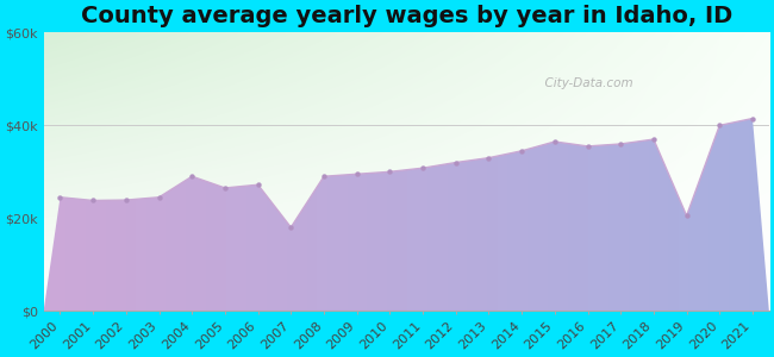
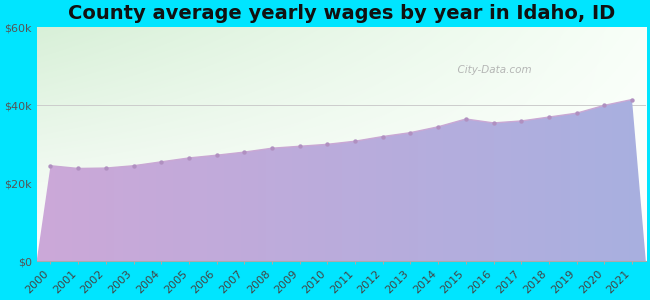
2004: $29.0k -> $25.5k
2007: $18.0k -> $28.0k
2019: $20.5k -> $38.0k
